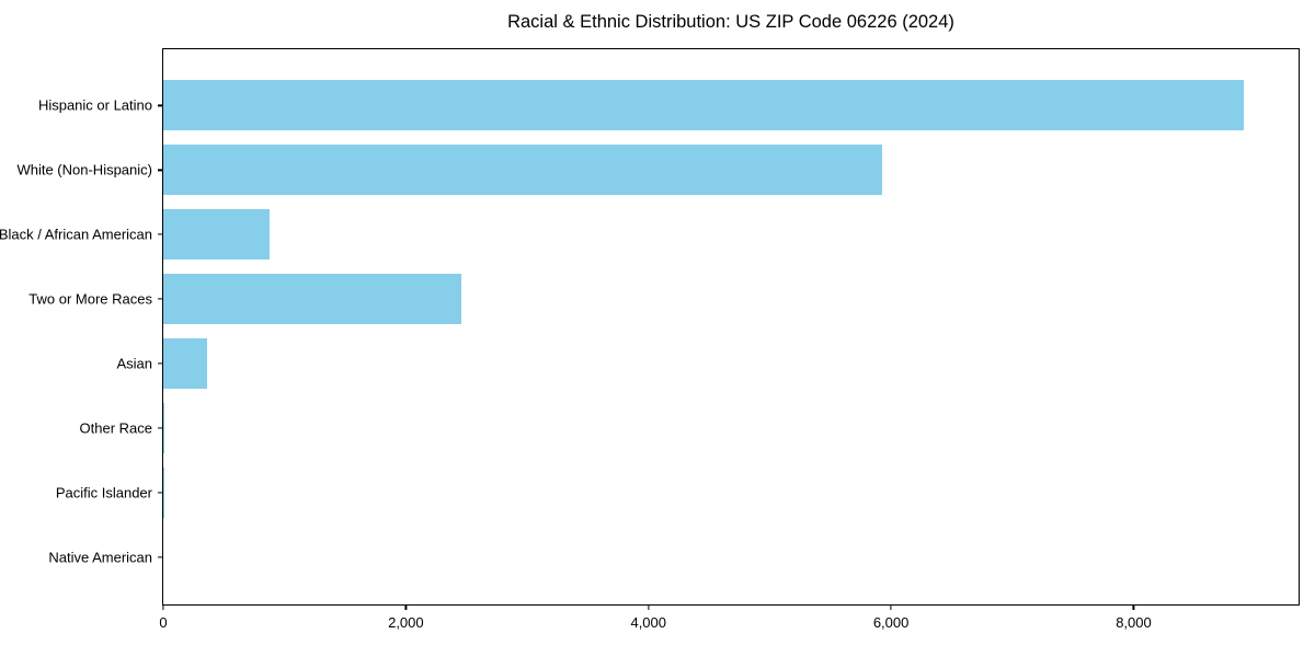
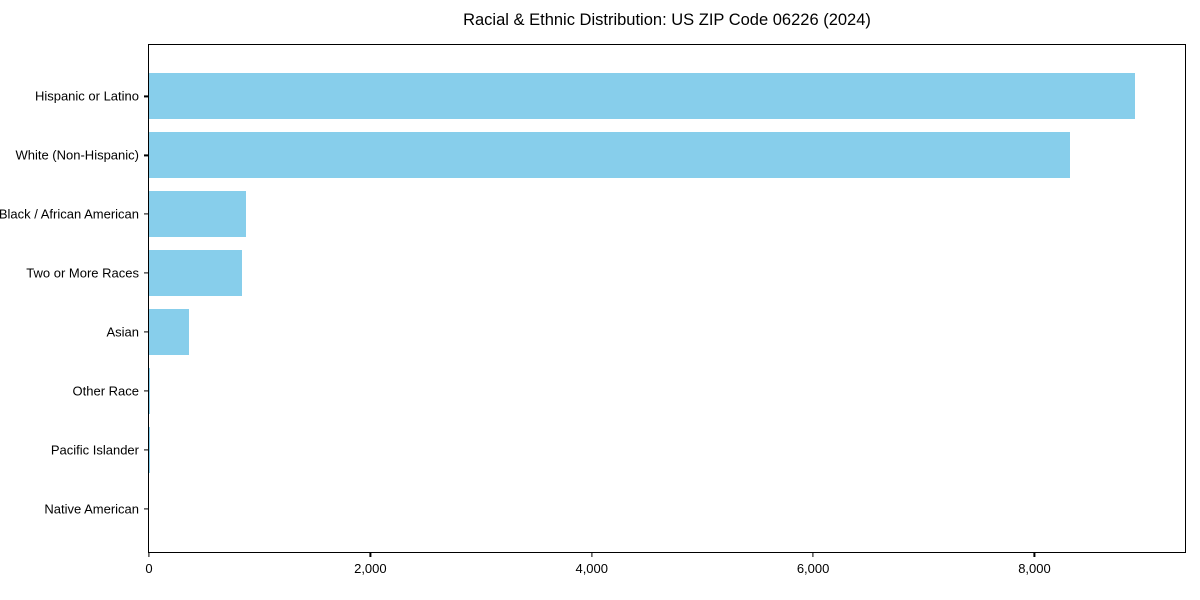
White (Non-Hispanic): 5930 -> 8320
Two or More Races: 2460 -> 840
